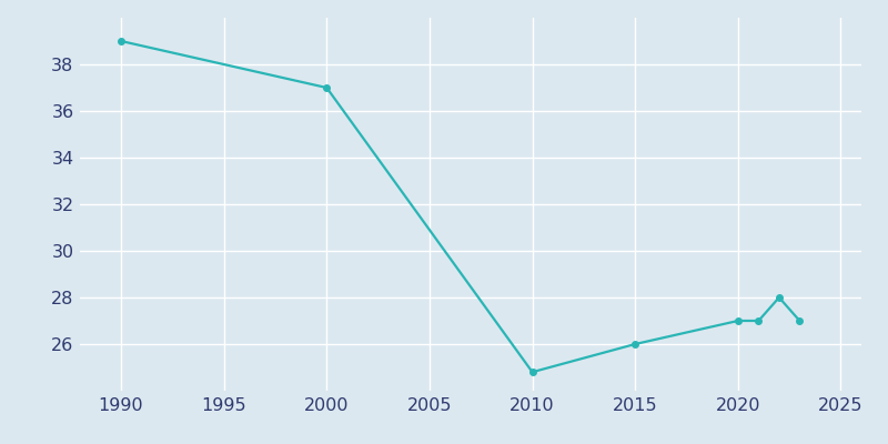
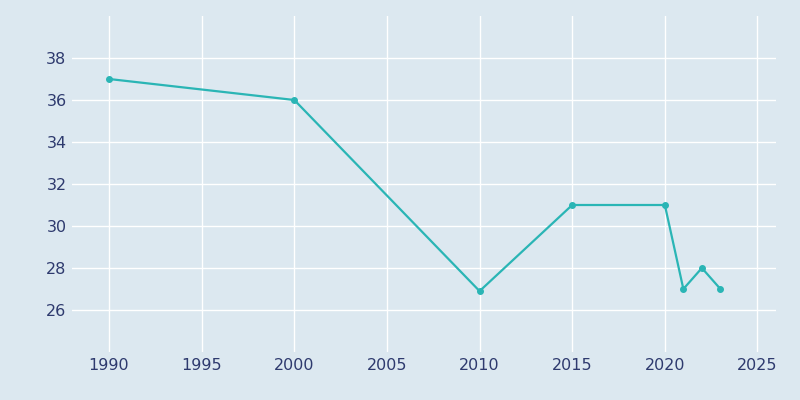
1990: 39.0 -> 37.0
2000: 37.0 -> 36.0
2010: 24.8 -> 26.9
2015: 26.0 -> 31.0
2020: 27.0 -> 31.0
